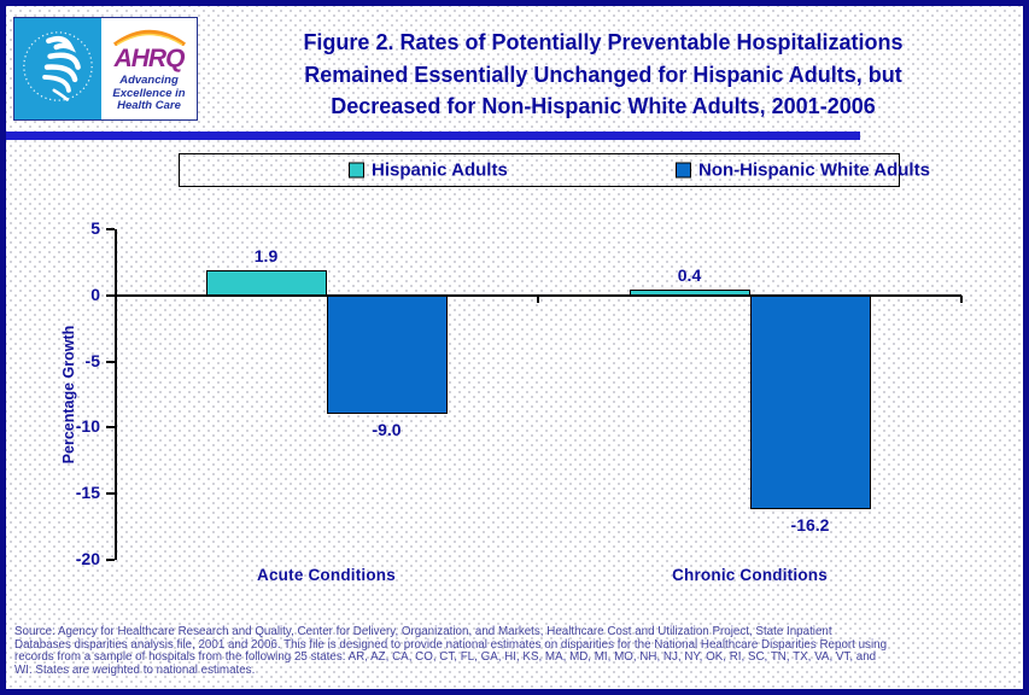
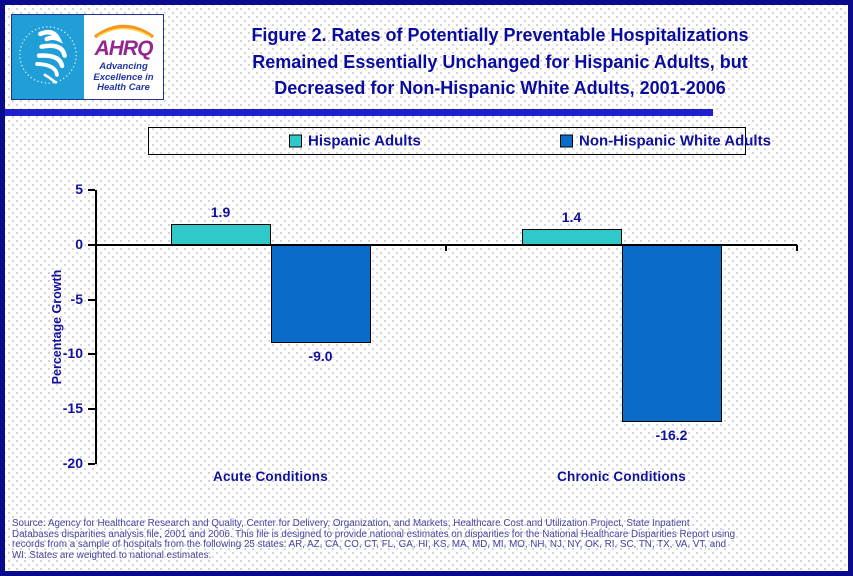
Hispanic Adults/Chronic Conditions: 0.4 -> 1.4
